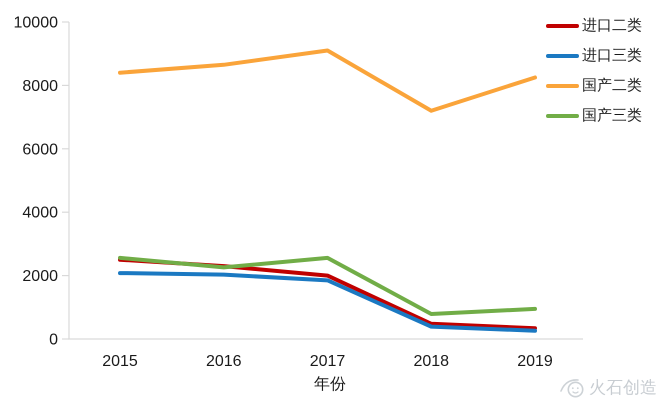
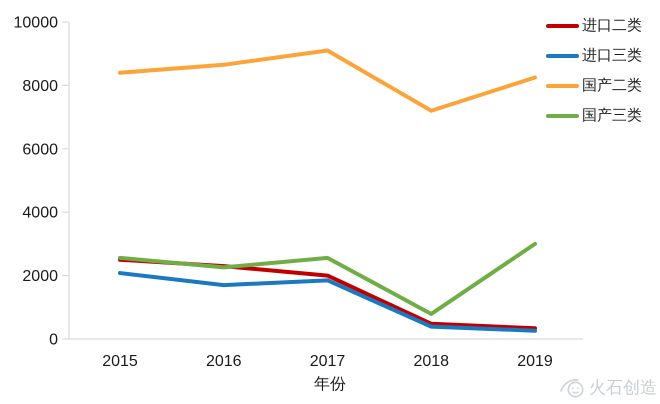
进口三类/2016: 2000 -> 1700
国产三类/2019: 1000 -> 3000
